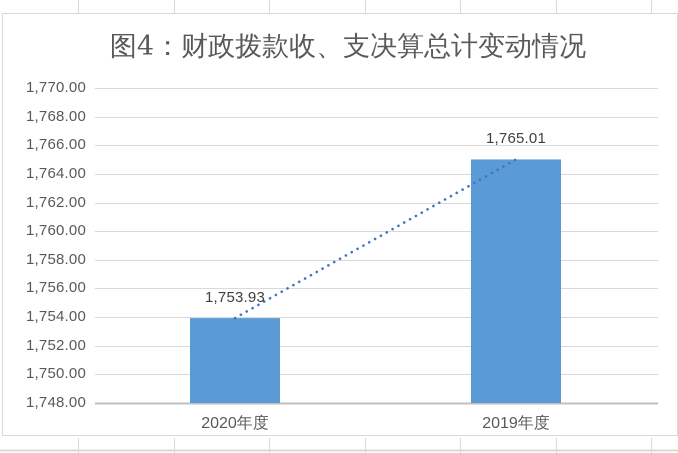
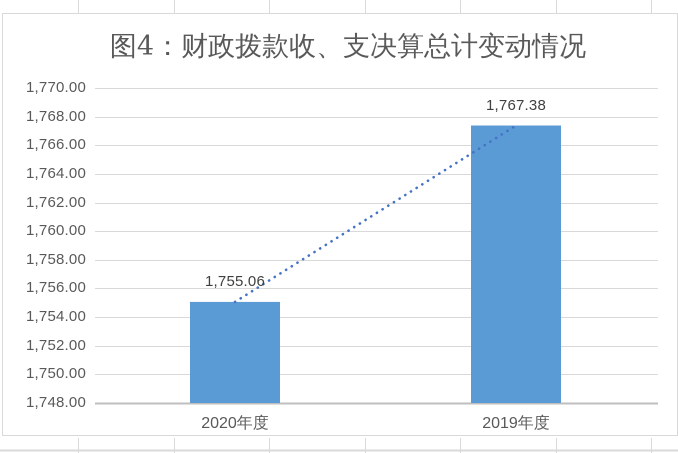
2020年度: 1,753.93 -> 1,755.06
2019年度: 1,765.01 -> 1,767.38
